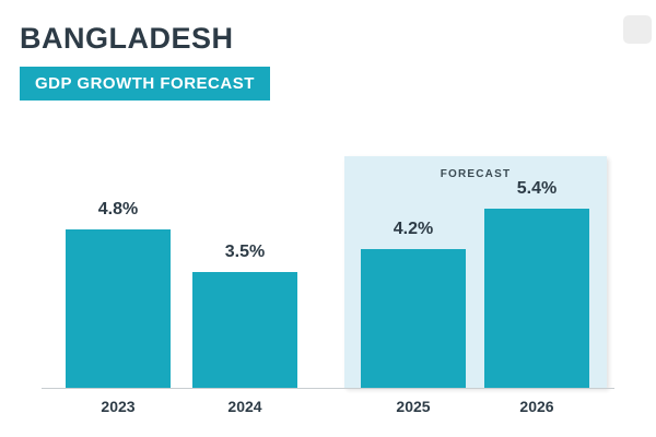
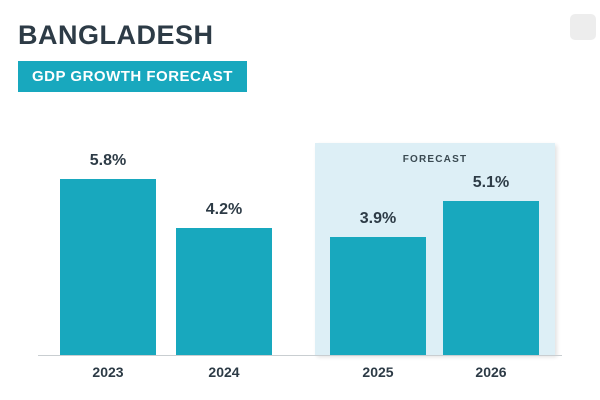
2023: 4.8% -> 5.8%
2024: 3.5% -> 4.2%
2025: 4.2% -> 3.9%
2026: 5.4% -> 5.1%
